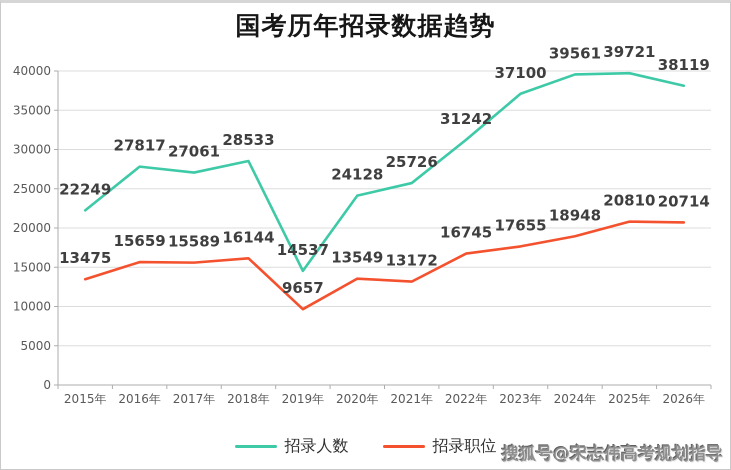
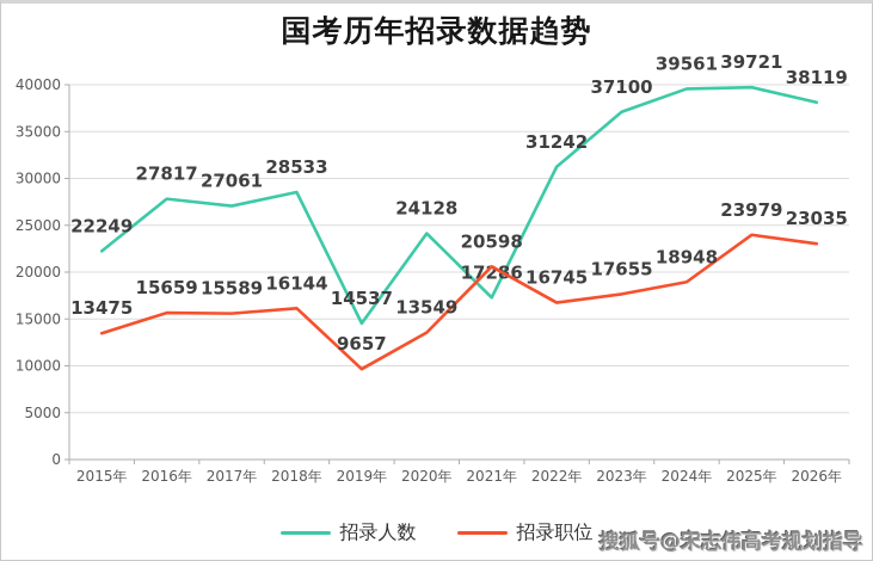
招录人数/2021年: 25726 -> 17286
招录职位/2021年: 13172 -> 20598
招录职位/2025年: 20810 -> 23979
招录职位/2026年: 20714 -> 23035
